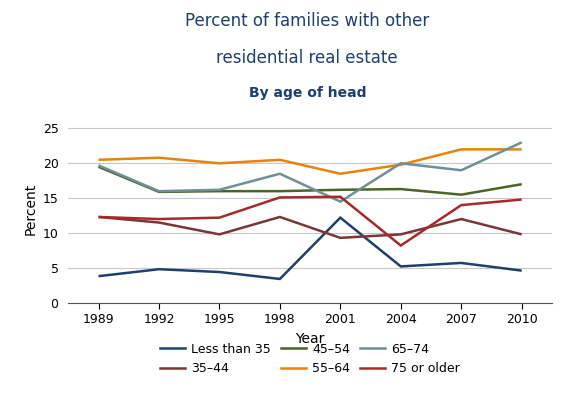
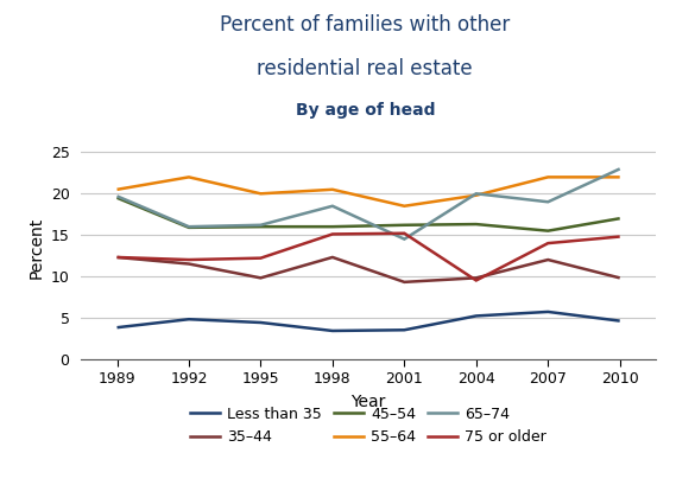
55–64/1992: 20.8 -> 22.0
Less than 35/2001: 12.2 -> 3.5
75 or older/2004: 8.2 -> 9.5
